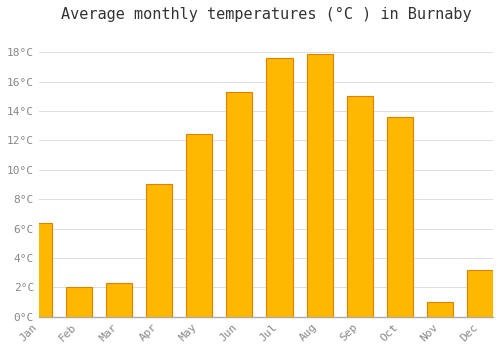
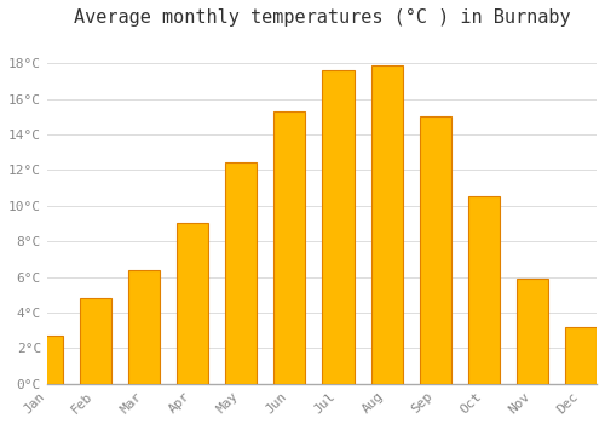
Jan: 6.4°C -> 2.7°C
Feb: 2.0°C -> 4.8°C
Mar: 2.3°C -> 6.4°C
Oct: 13.6°C -> 10.5°C
Nov: 1.0°C -> 5.9°C
